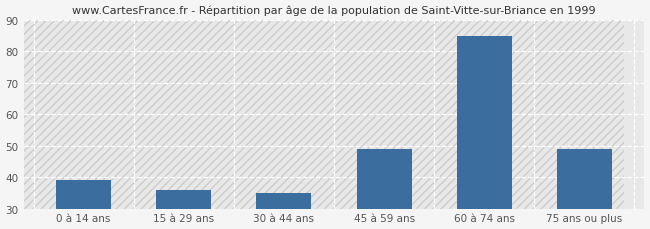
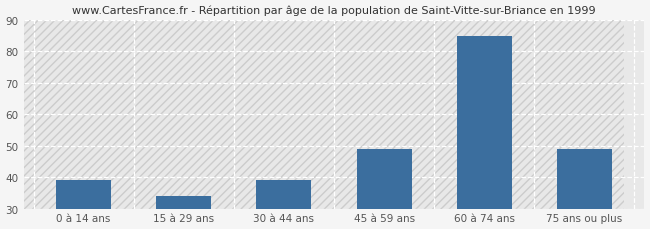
15 à 29 ans: 36 -> 34
30 à 44 ans: 35 -> 39
